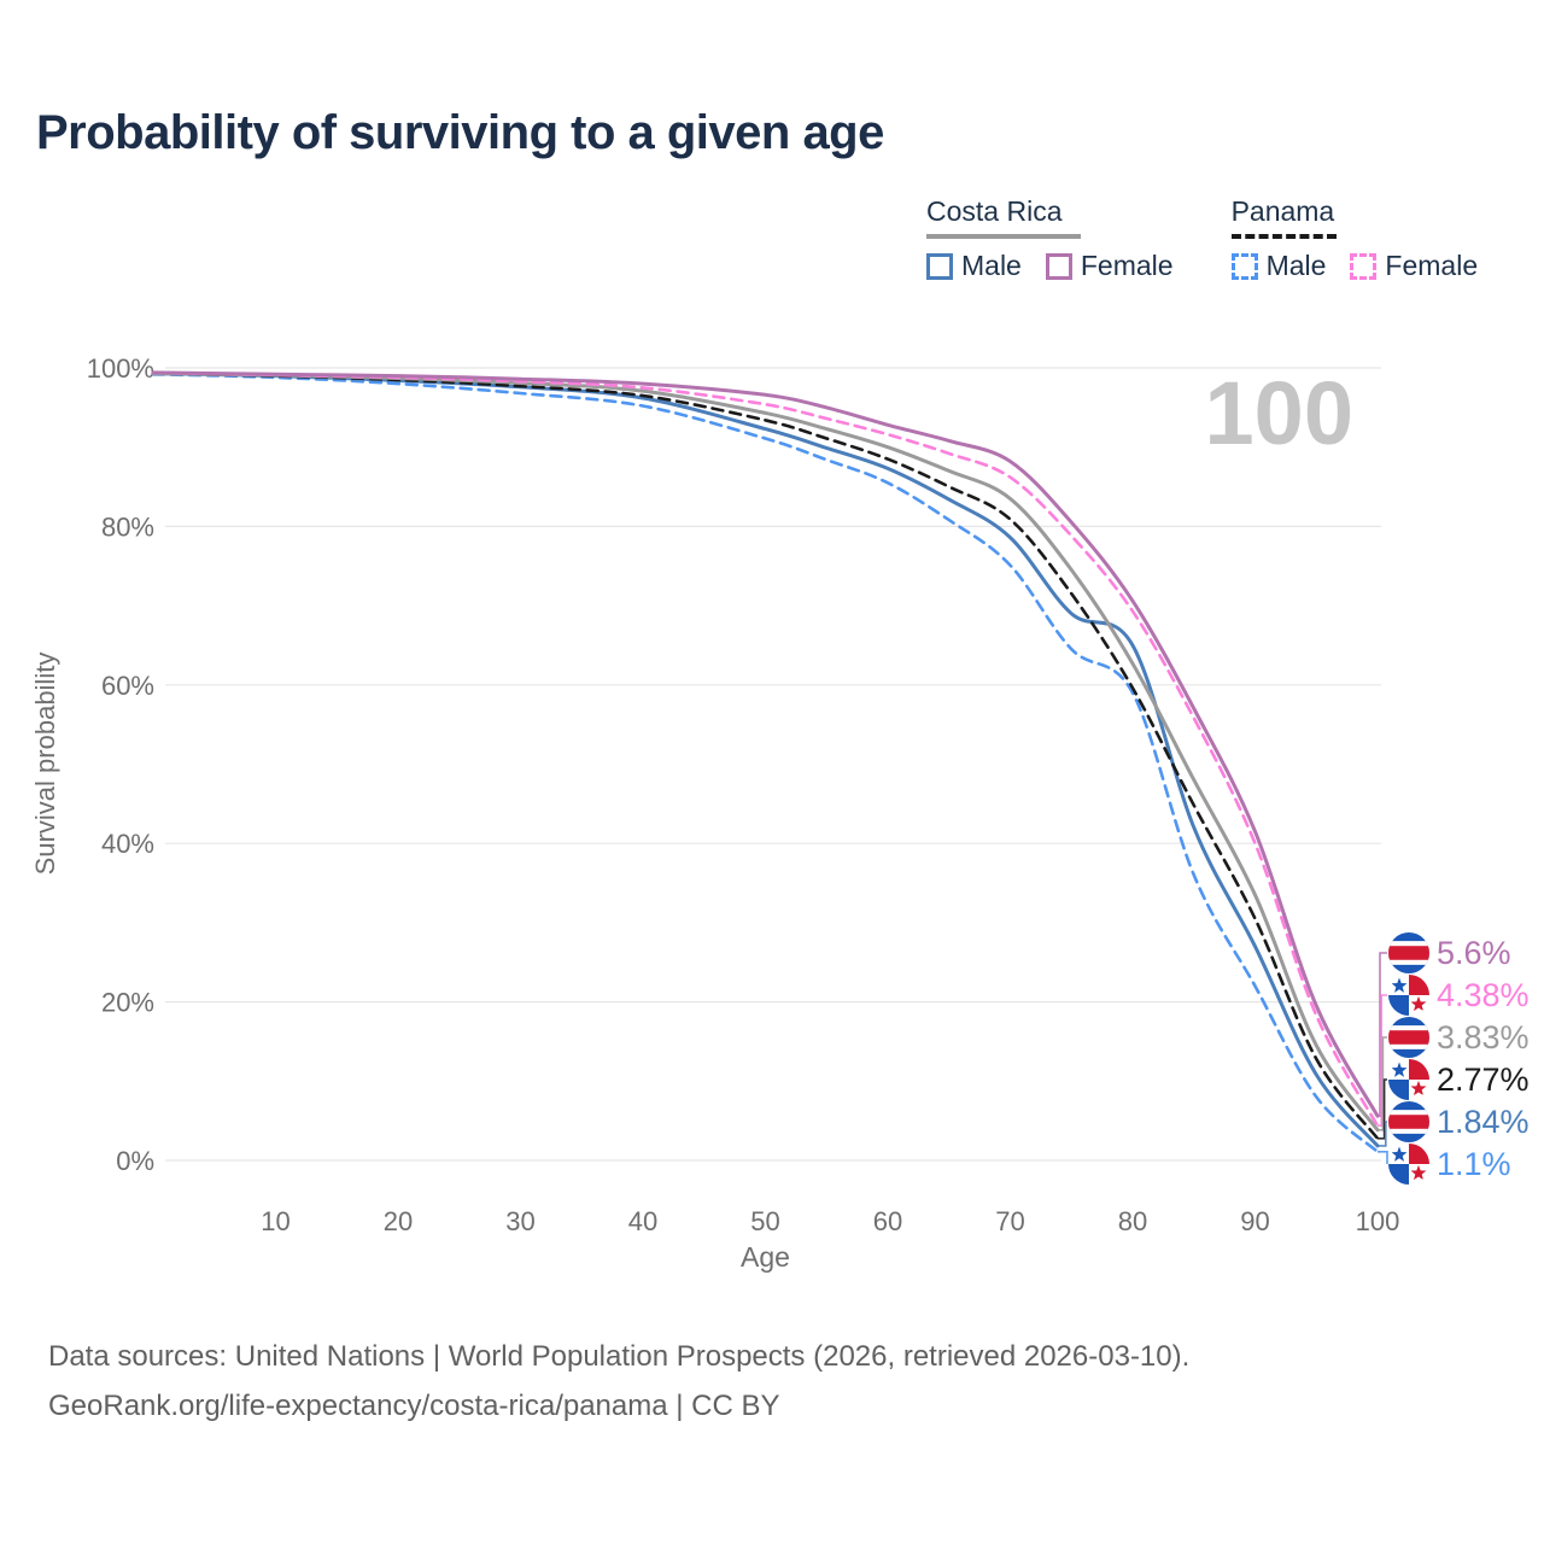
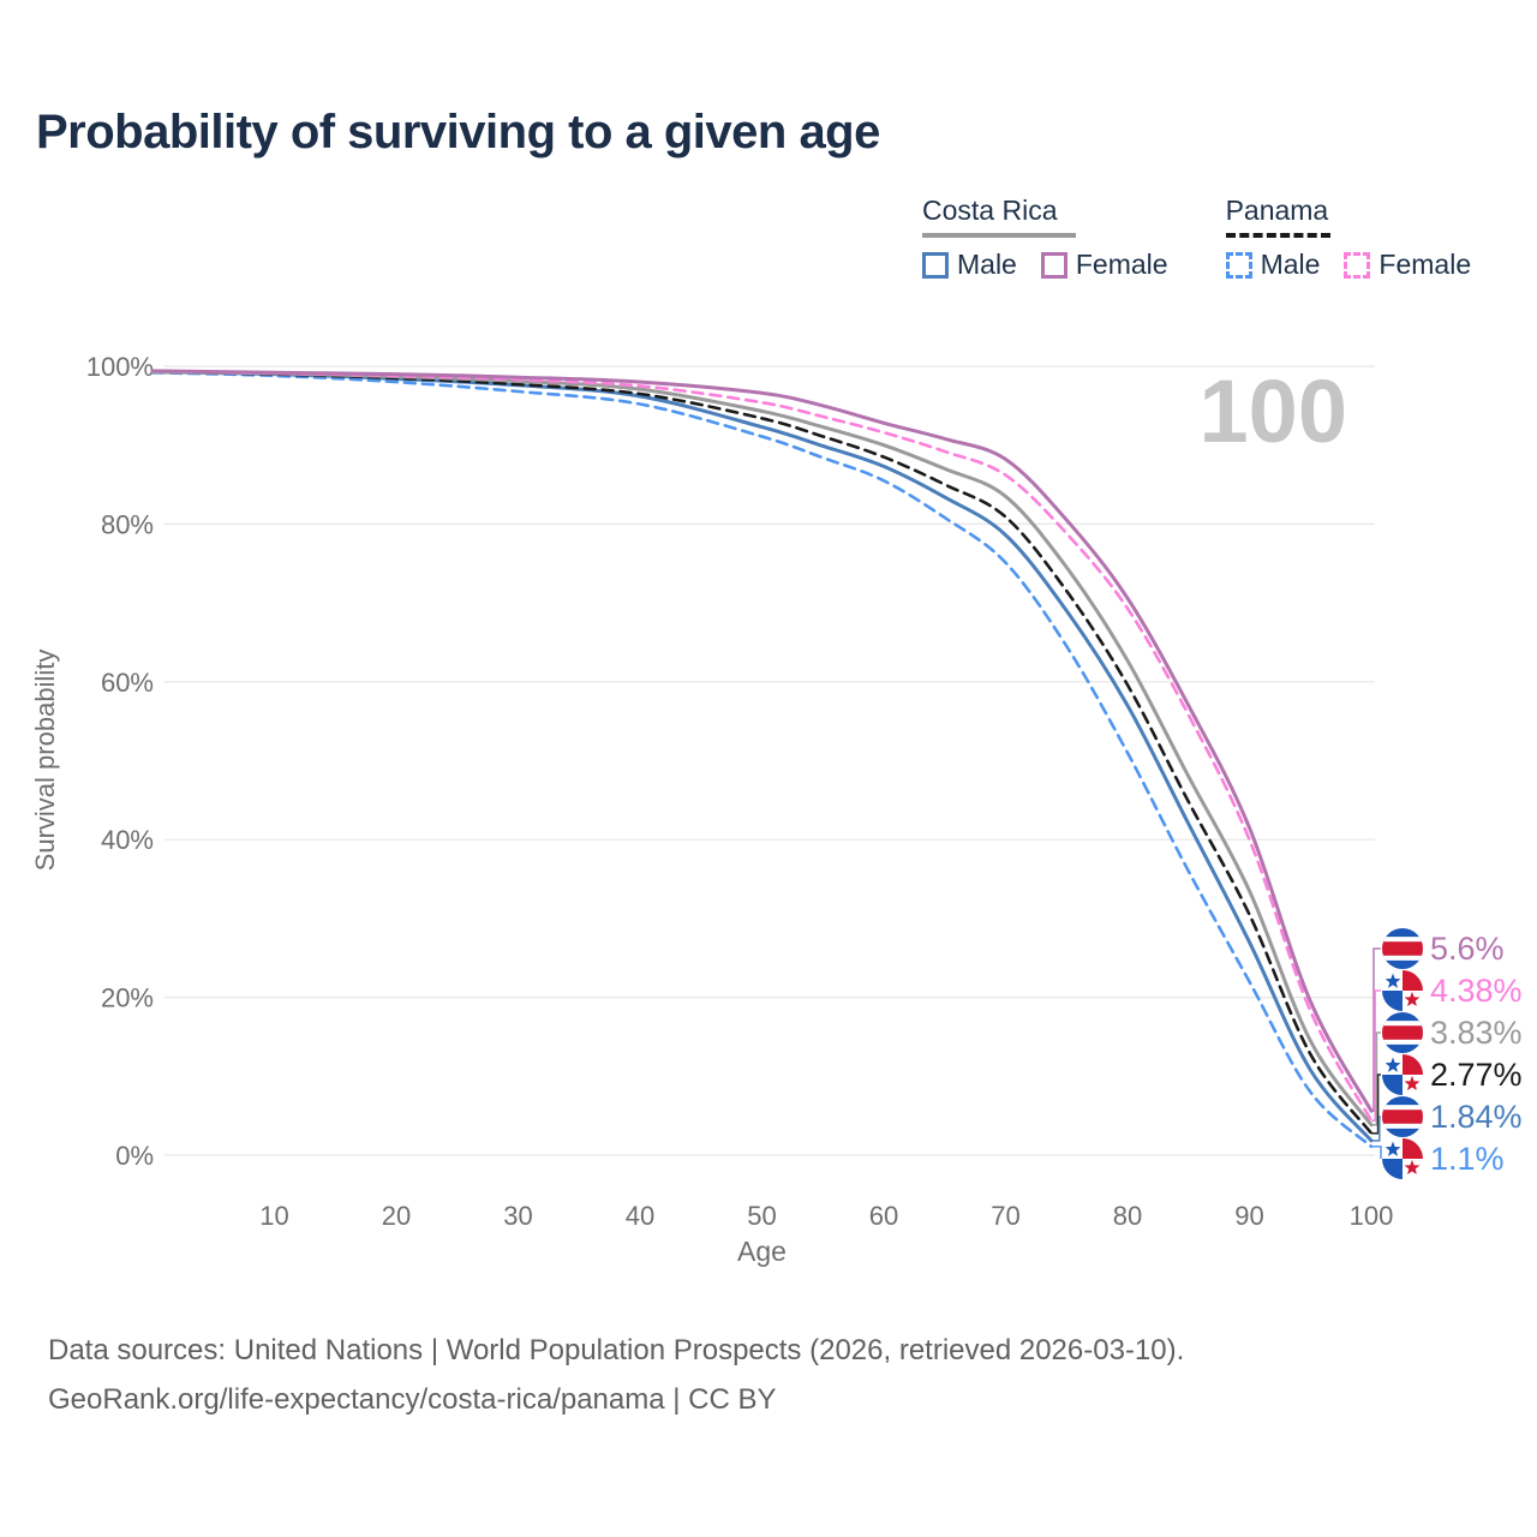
Costa Rica Male/80: 65% -> 57%
Panama Male/80: 59% -> 51%
